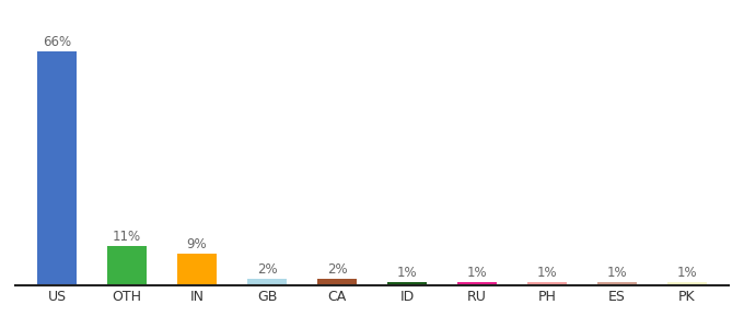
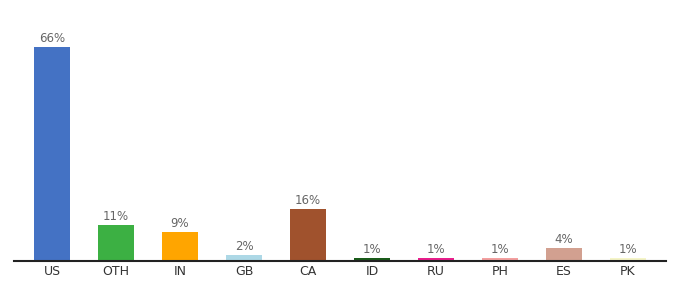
CA: 2% -> 16%
ES: 1% -> 4%
